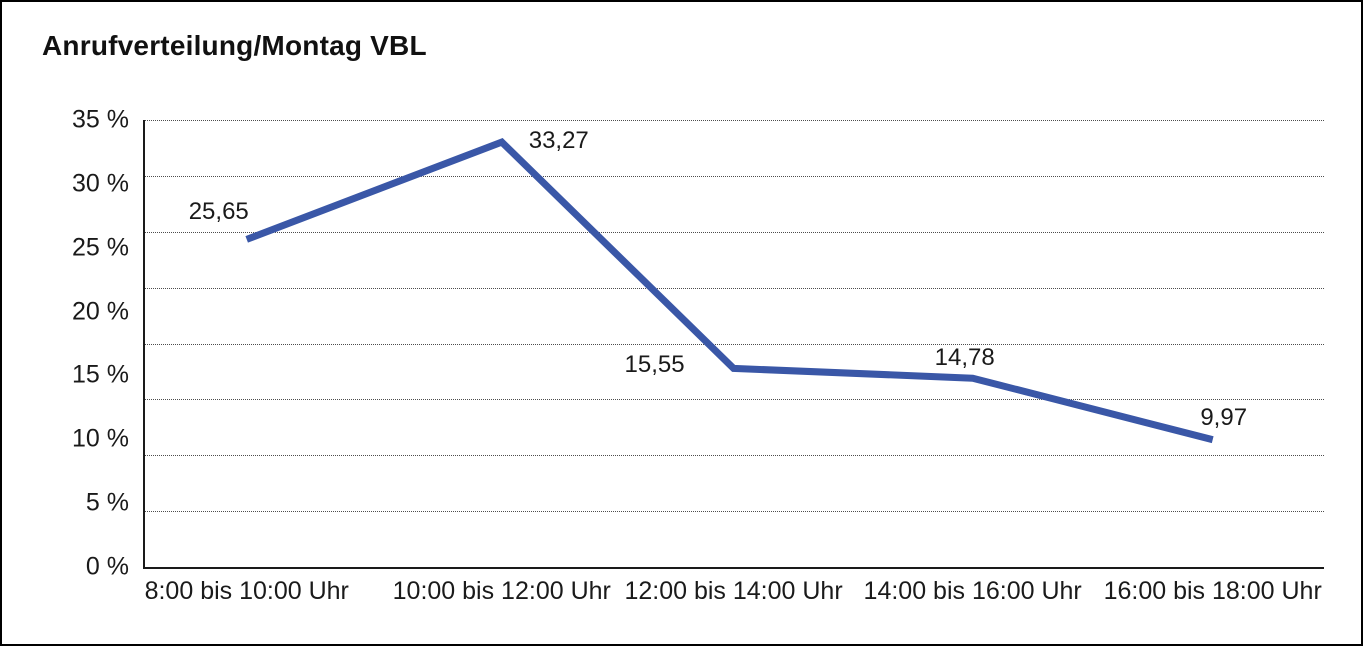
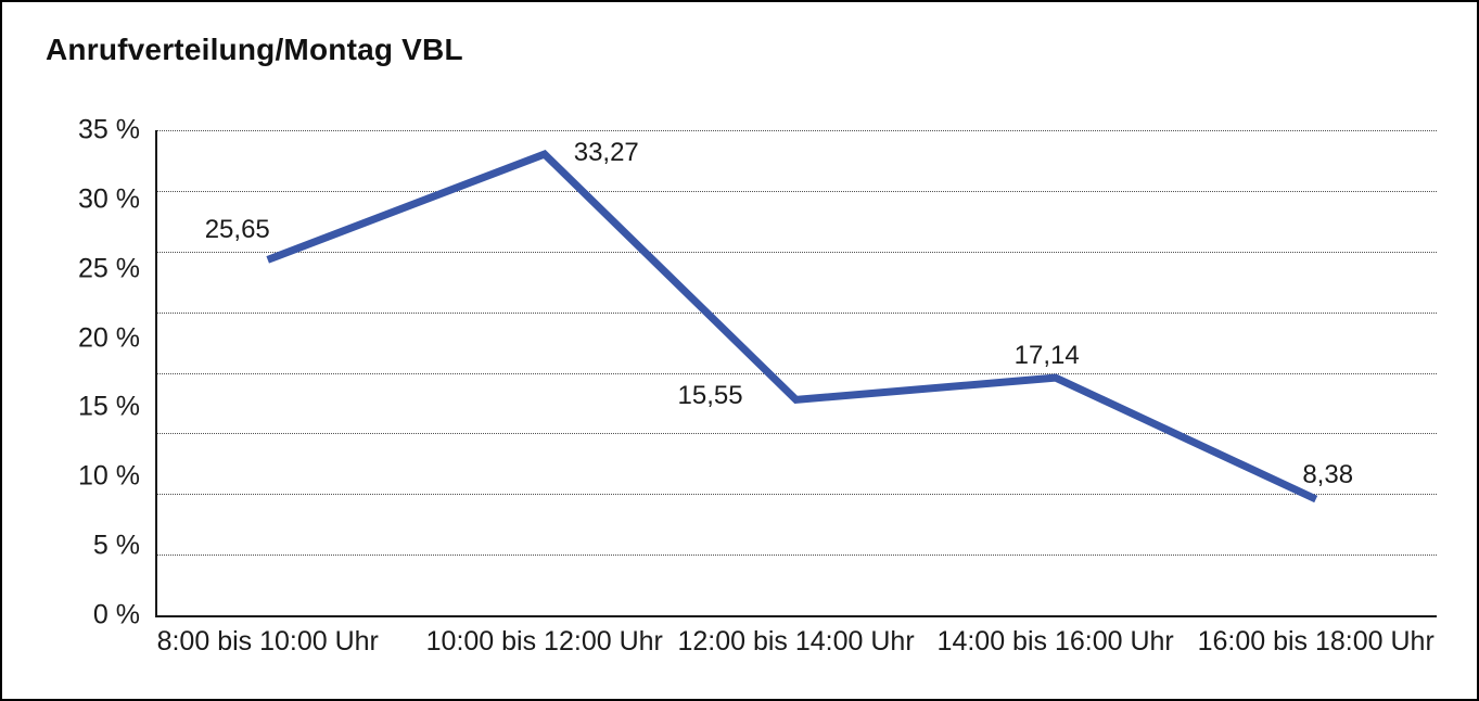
14:00 bis 16:00 Uhr: 14,78 -> 17,14
16:00 bis 18:00 Uhr: 9,97 -> 8,38
